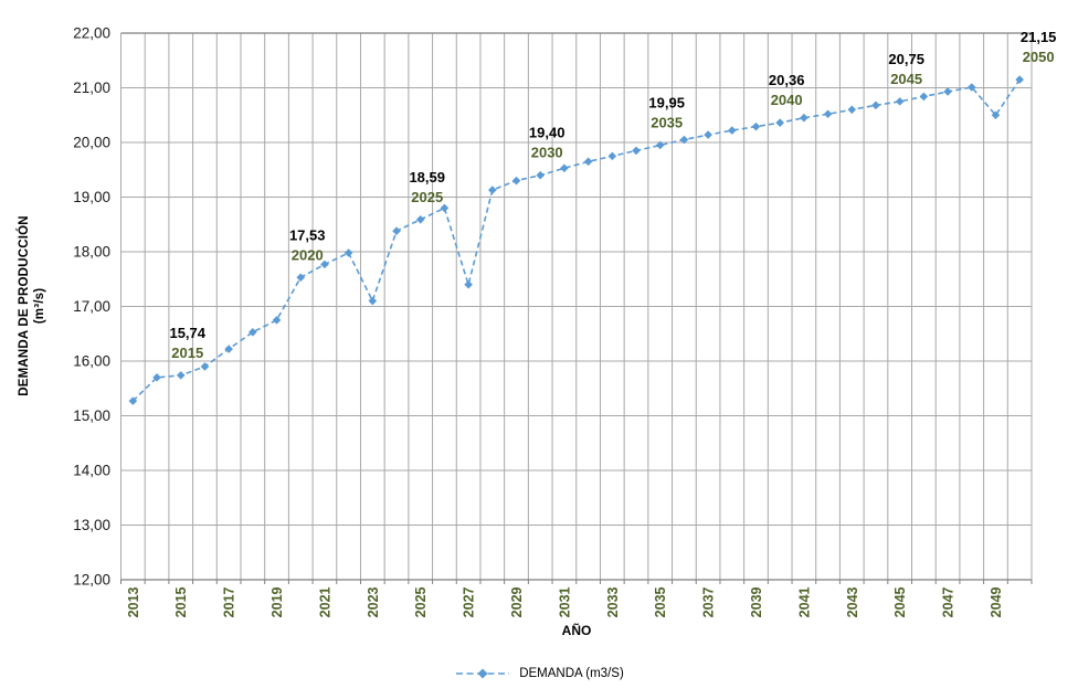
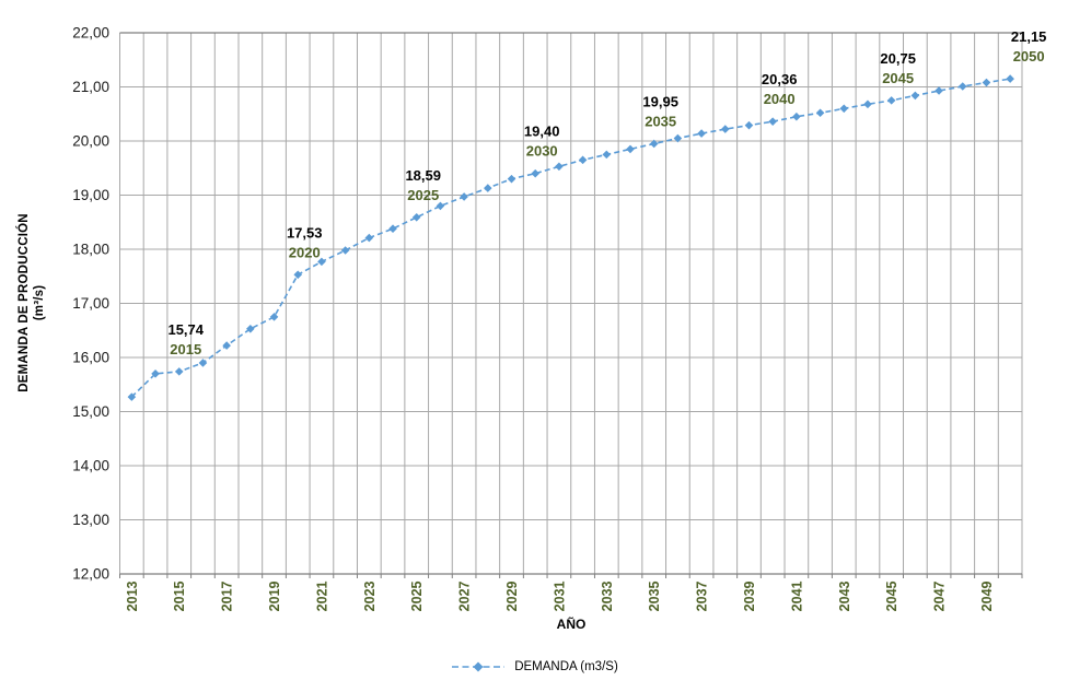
2023: 17,1 -> 18,2
2027: 17,4 -> 19,0
2049: 20,5 -> 21,1
